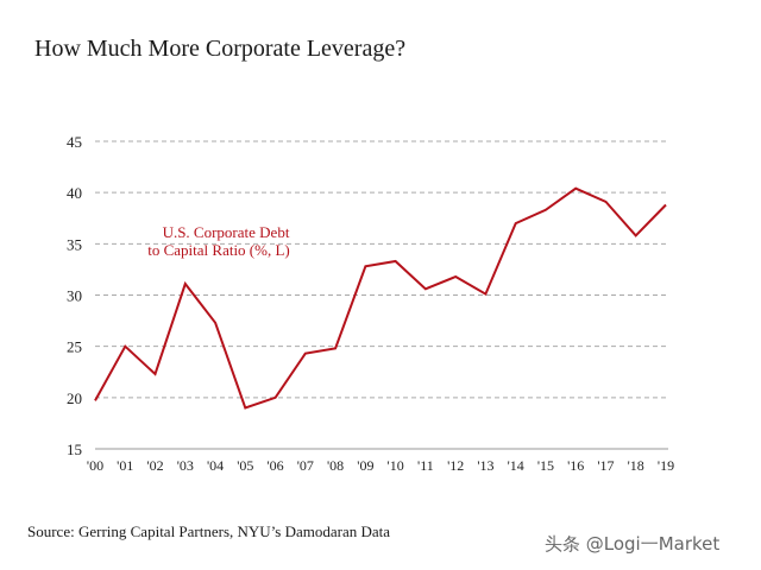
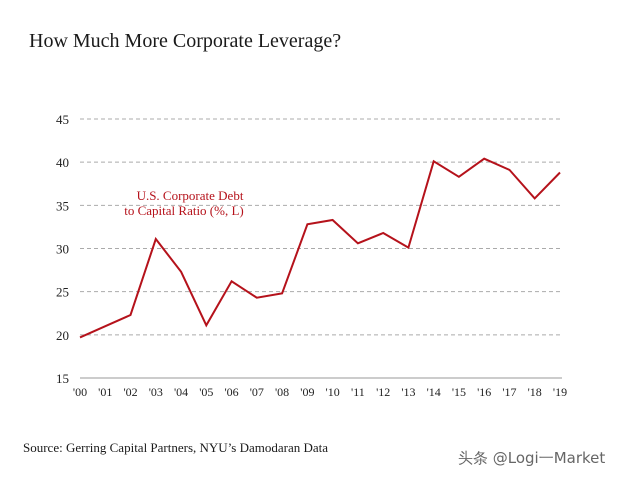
'01: 25 -> 21
'05: 19 -> 21
'06: 20 -> 26
'14: 37 -> 40
